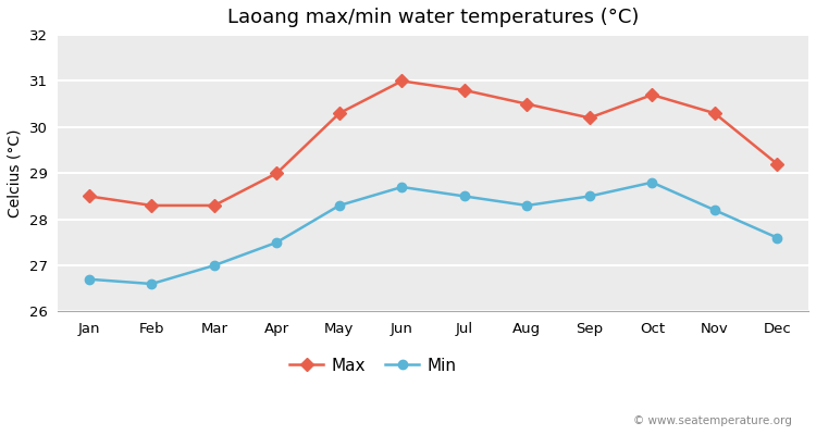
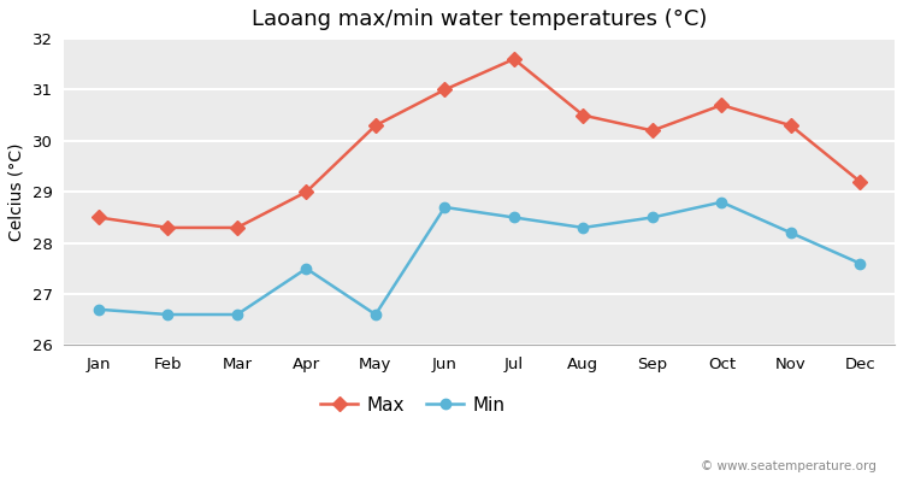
Min/Mar: 27.0 -> 26.6
Min/May: 28.3 -> 26.6
Max/Jul: 30.8 -> 31.6
